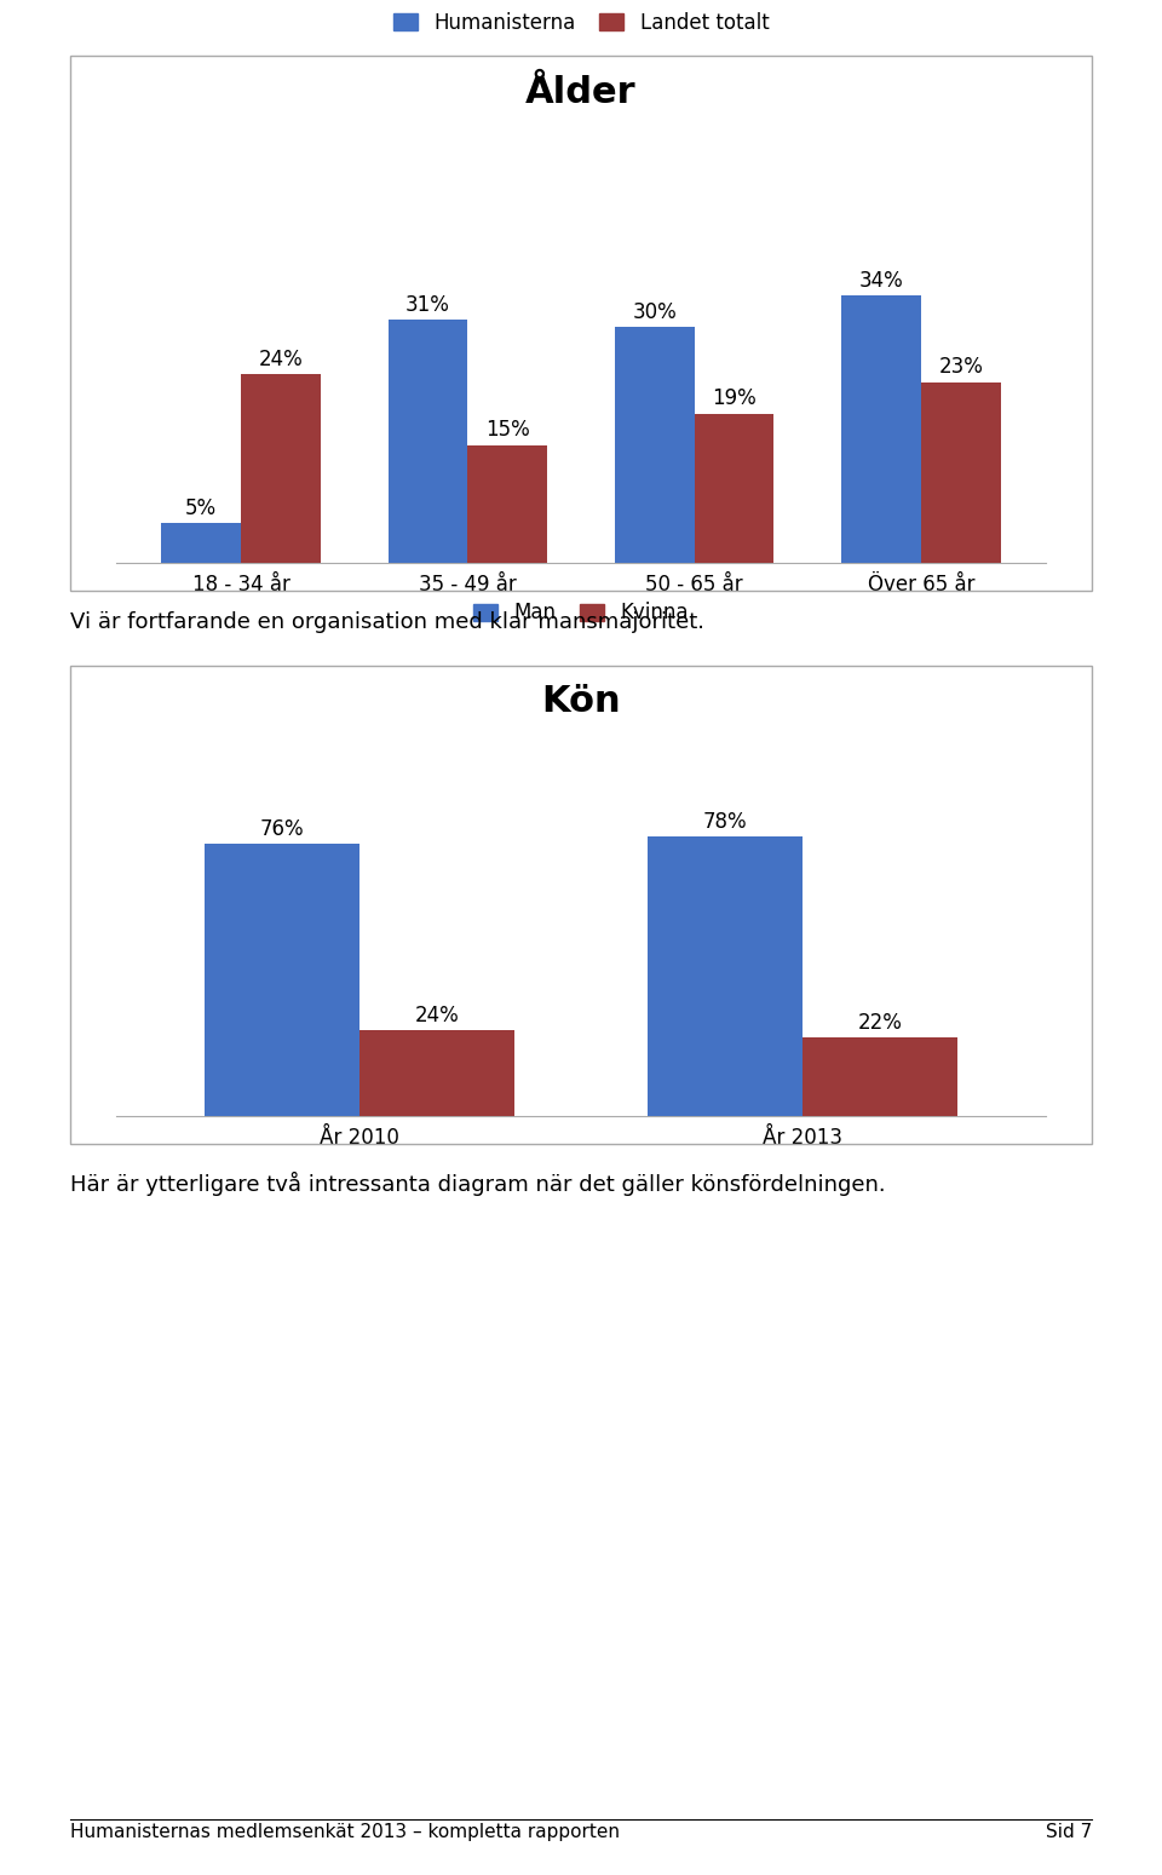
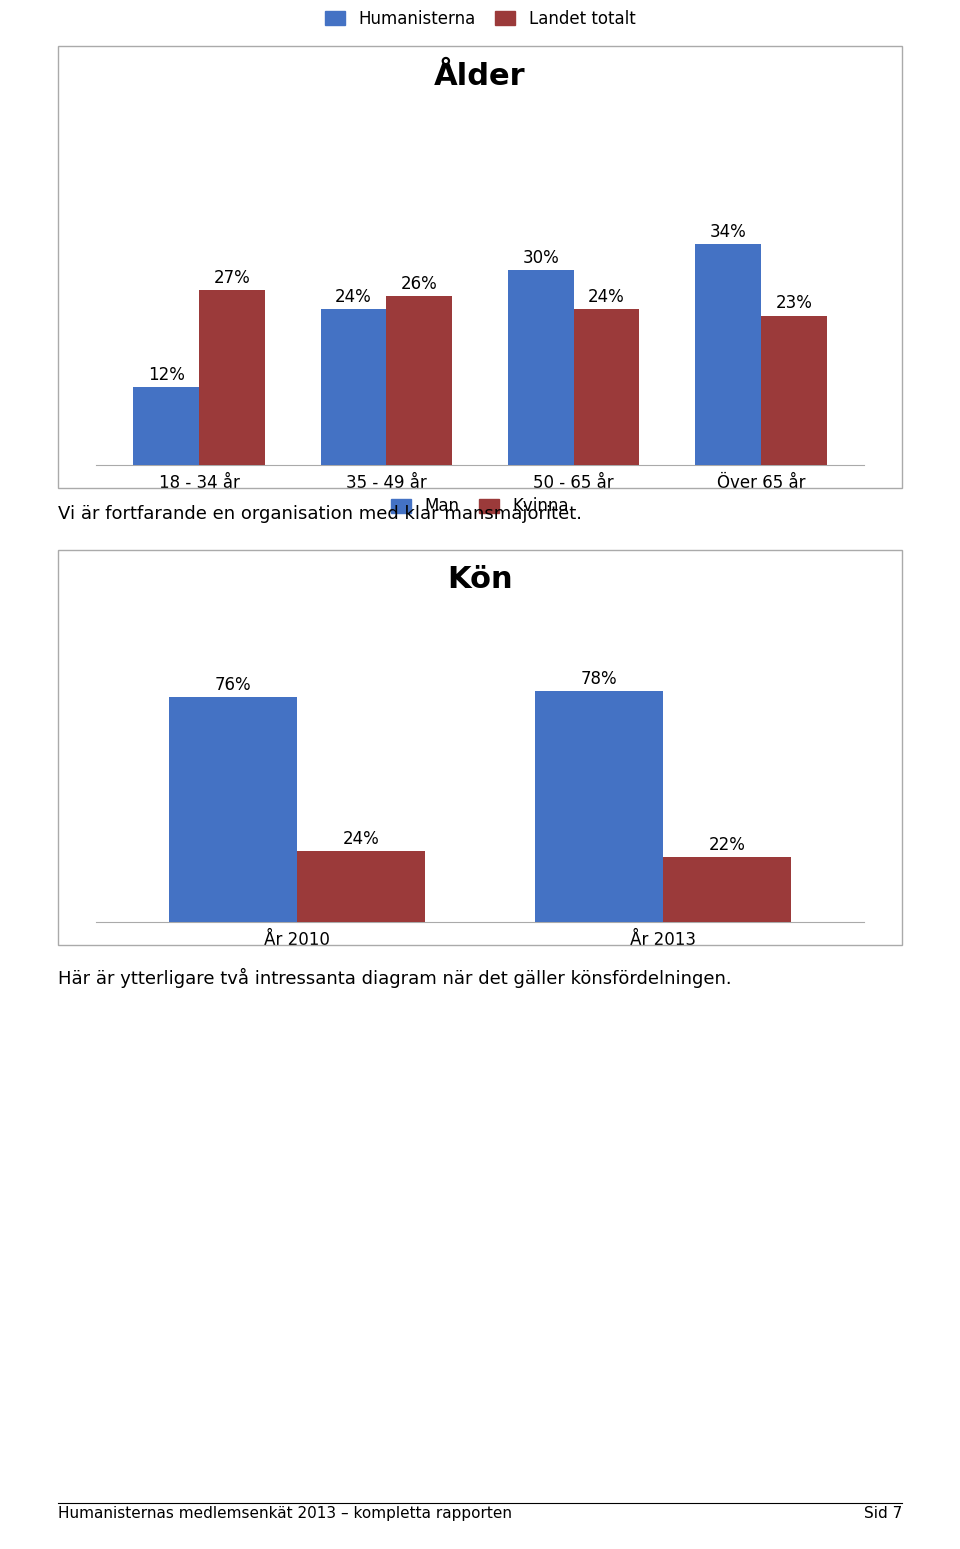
Humanisterna/18 - 34 år: 5% -> 12%
Landet totalt/18 - 34 år: 24% -> 27%
Humanisterna/35 - 49 år: 31% -> 24%
Landet totalt/35 - 49 år: 15% -> 26%
Landet totalt/50 - 65 år: 19% -> 24%
